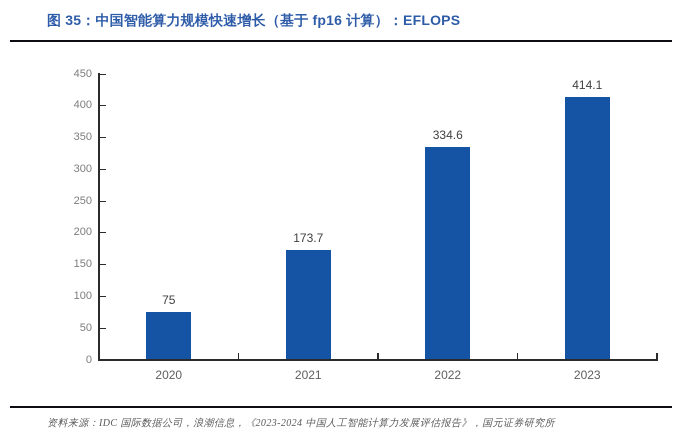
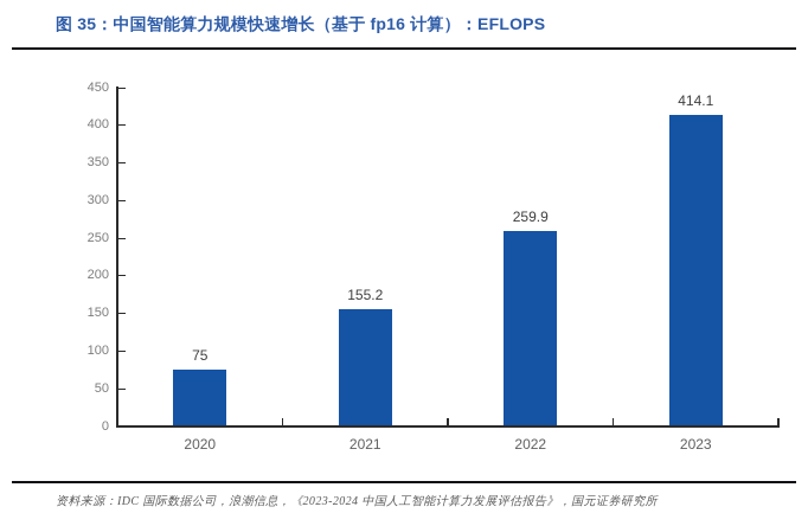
2021: 173.7 -> 155.2
2022: 334.6 -> 259.9
